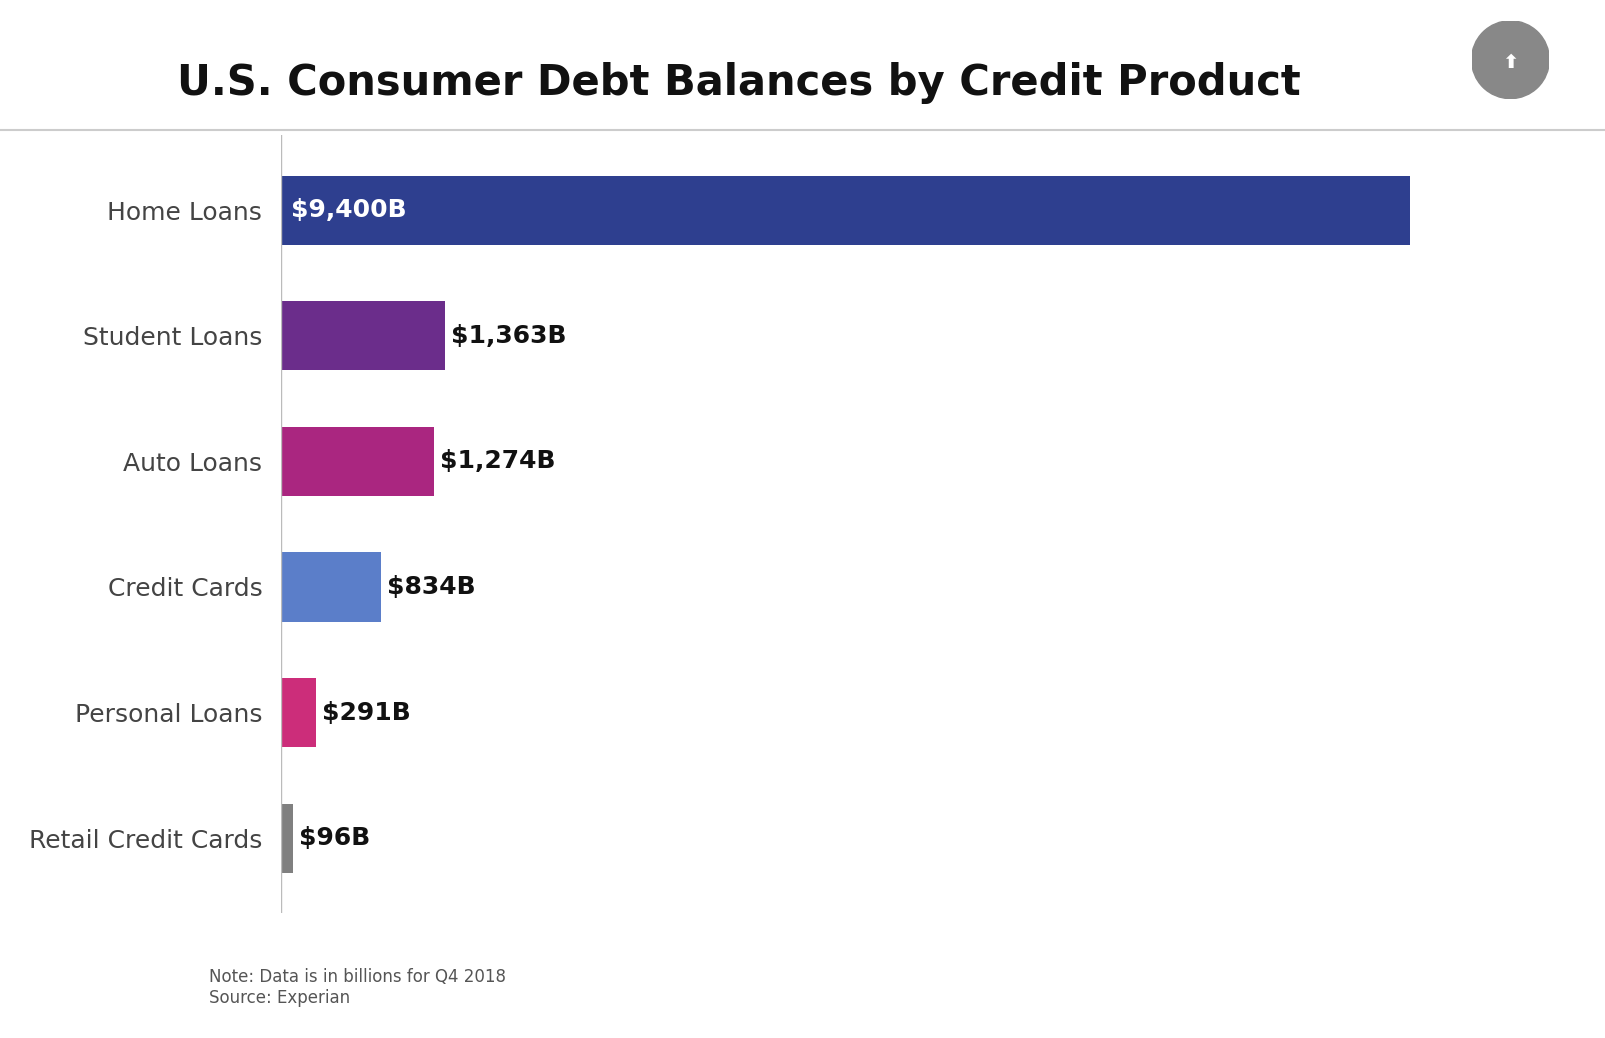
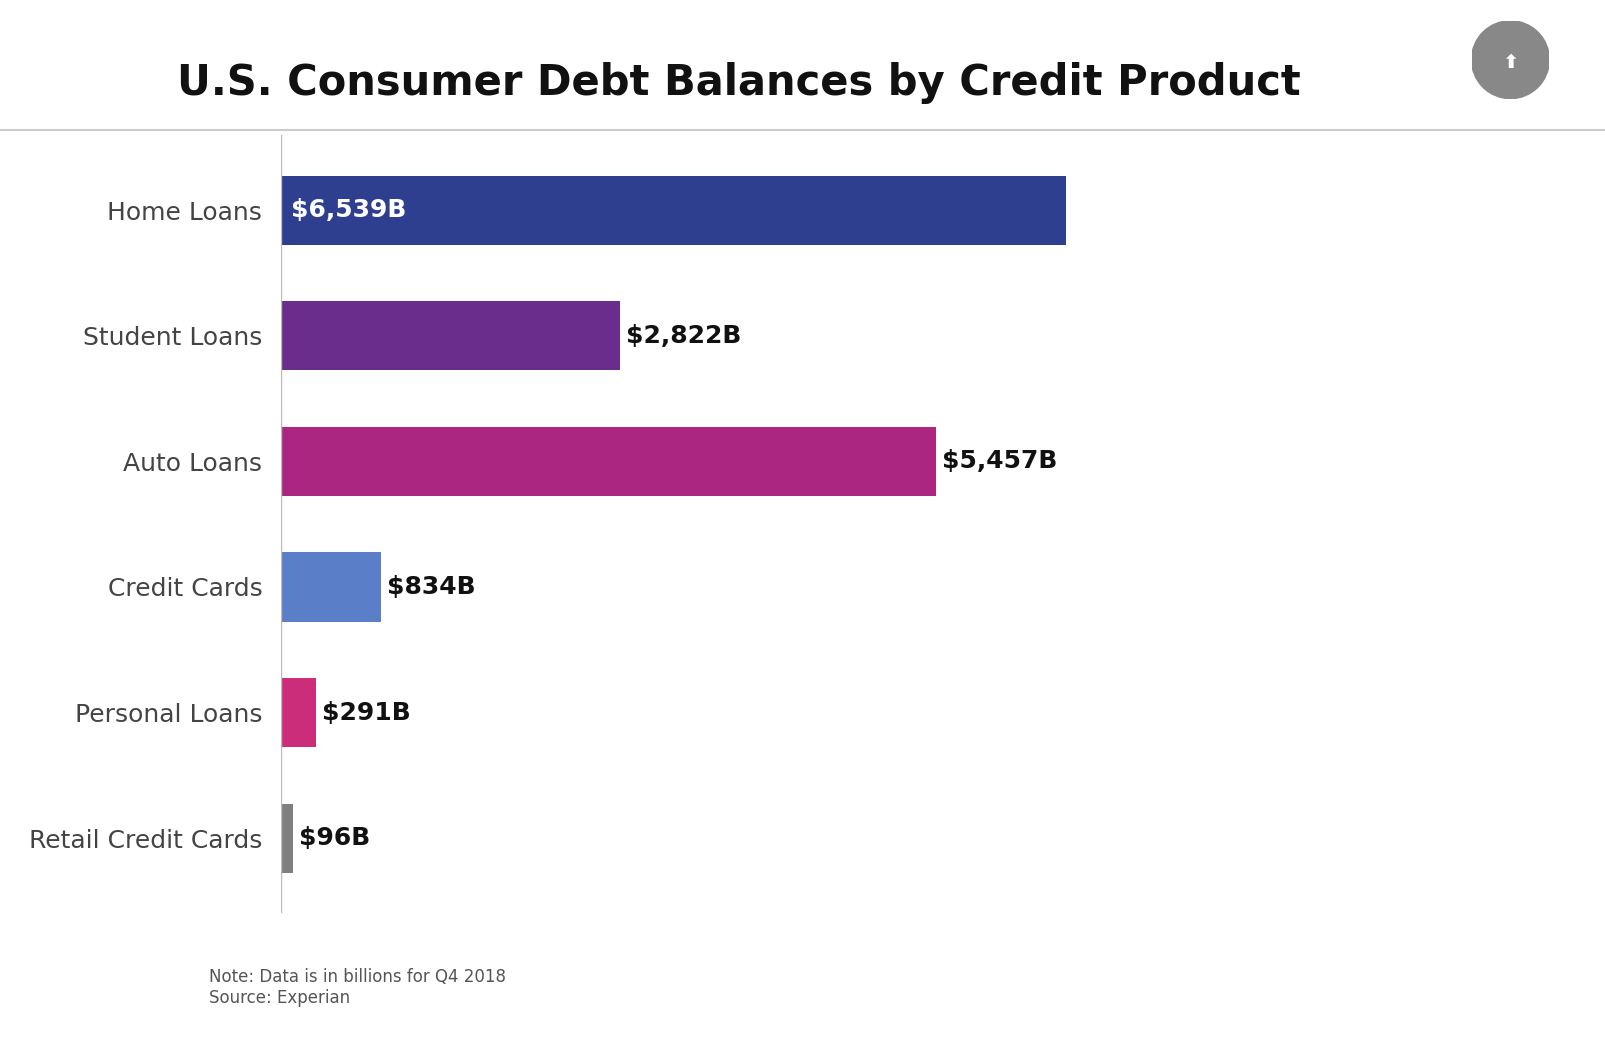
Home Loans: $9,400B -> $6,539B
Student Loans: $1,363B -> $2,822B
Auto Loans: $1,274B -> $5,457B
